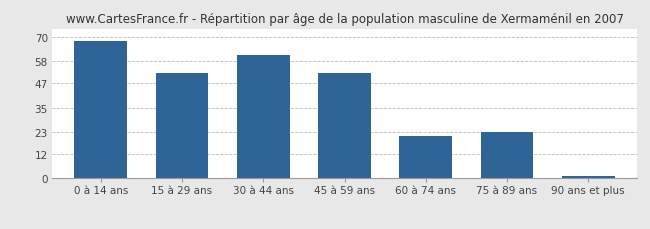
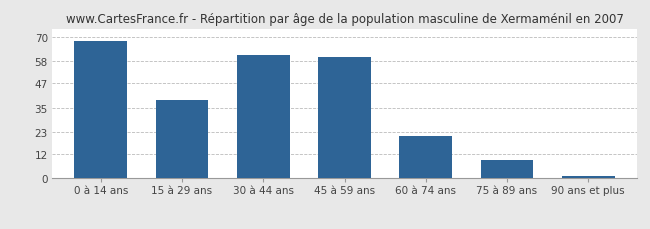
15 à 29 ans: 52 -> 39
45 à 59 ans: 52 -> 60
75 à 89 ans: 23 -> 9
